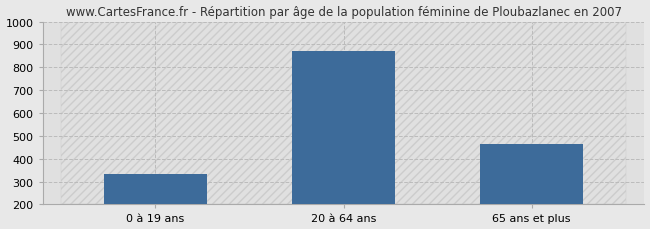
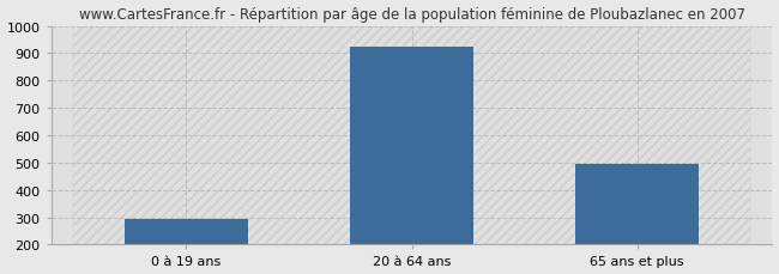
0 à 19 ans: 335 -> 293
20 à 64 ans: 870 -> 925
65 ans et plus: 465 -> 497
